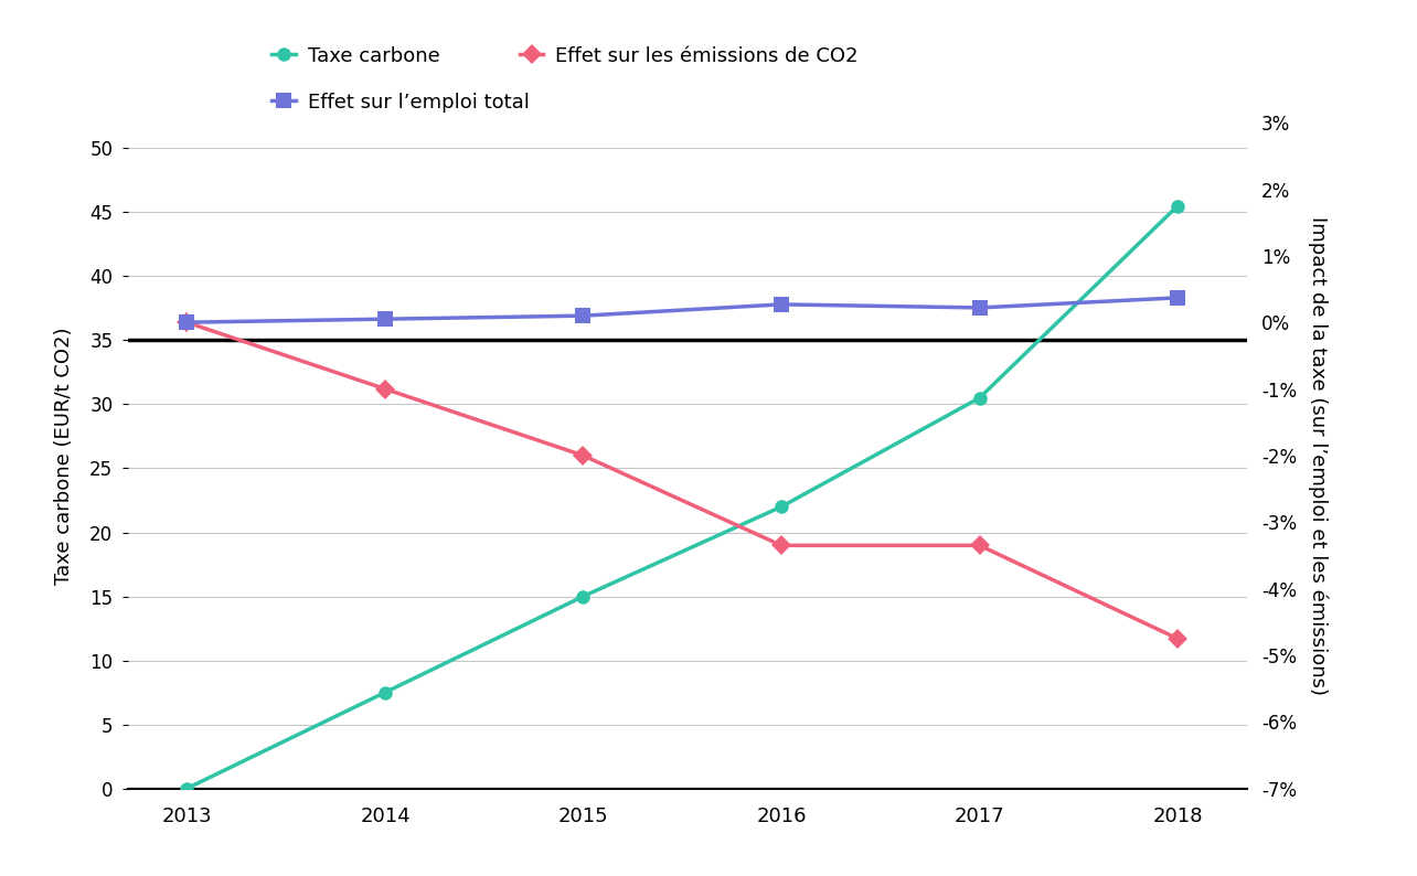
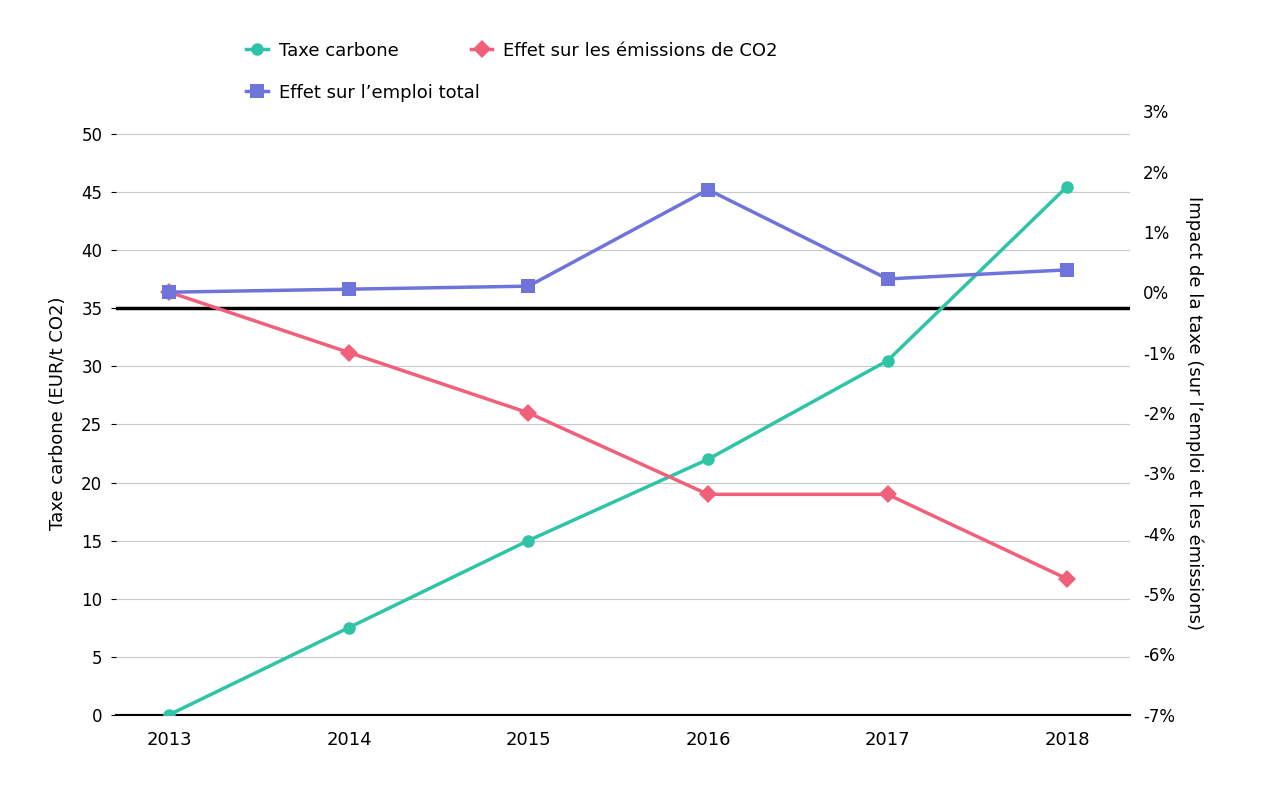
Effet sur l’emploi total/2016: 0.27% -> 1.70%
